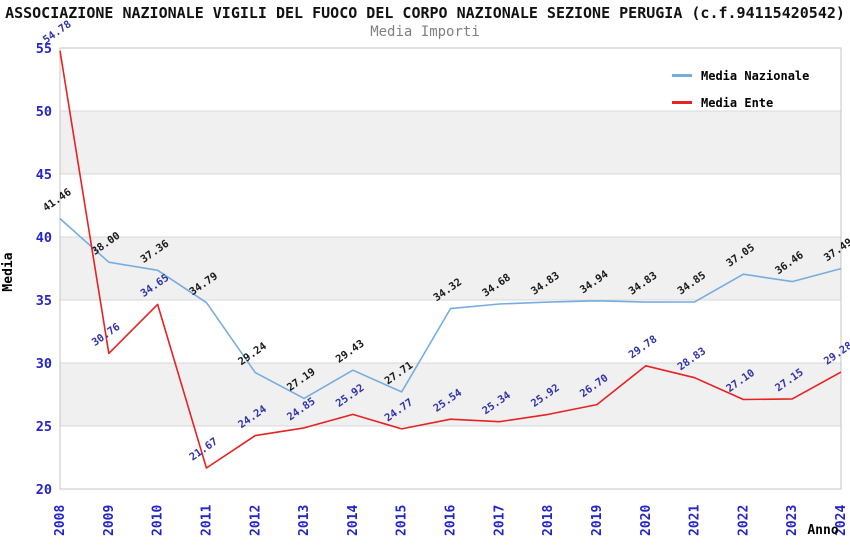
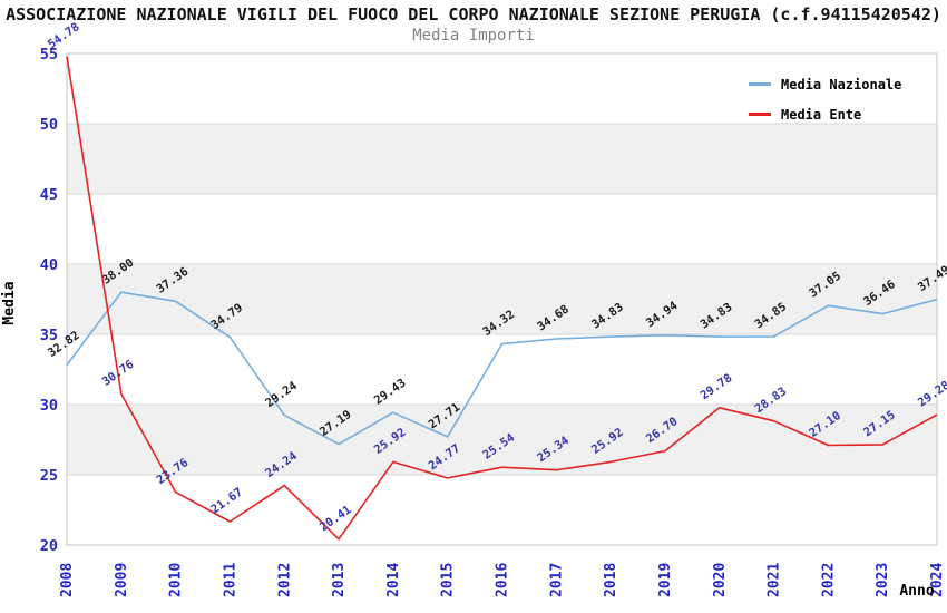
Media Nazionale/2008: 41.46 -> 32.82
Media Ente/2010: 34.65 -> 23.76
Media Ente/2013: 24.85 -> 20.41
